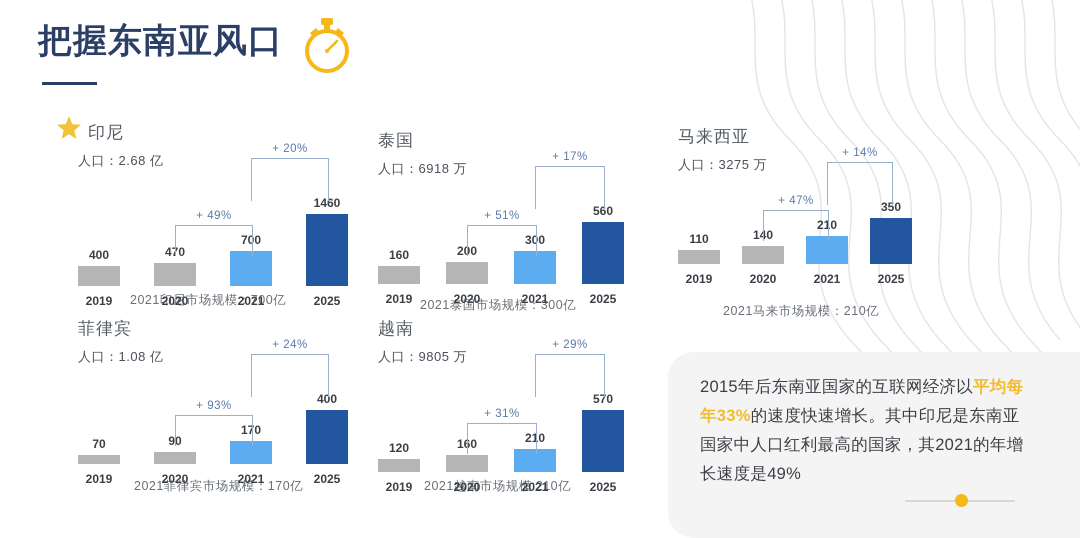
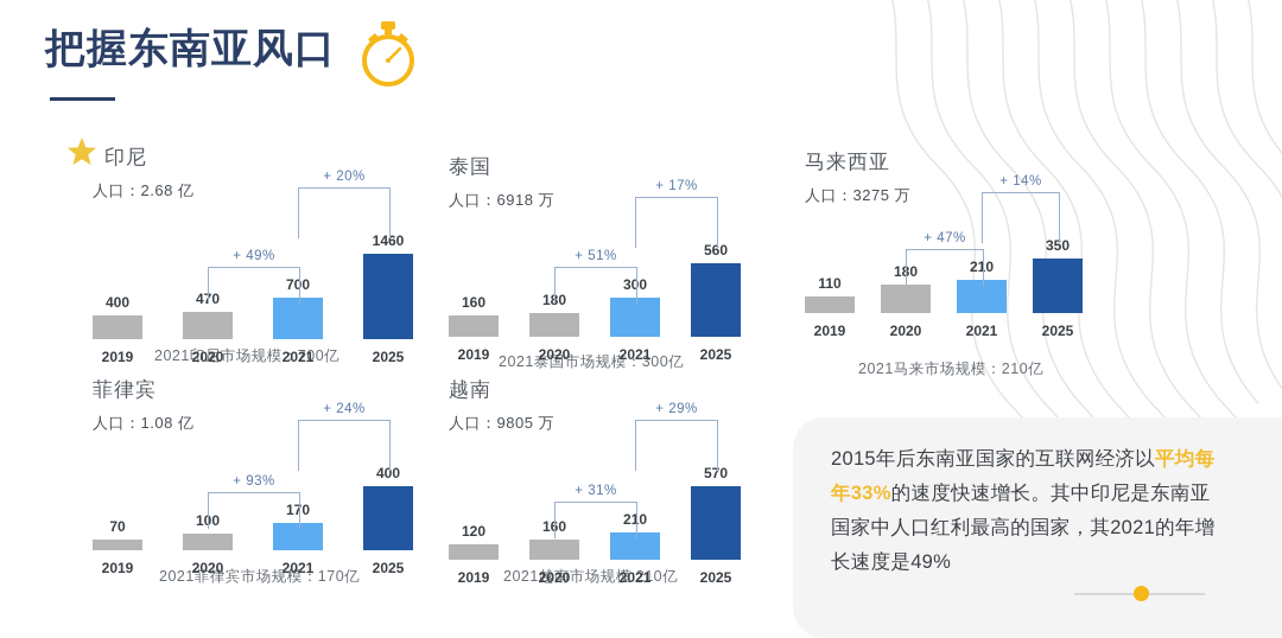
泰国/2020: 200 -> 180
马来西亚/2020: 140 -> 180
菲律宾/2020: 90 -> 100
